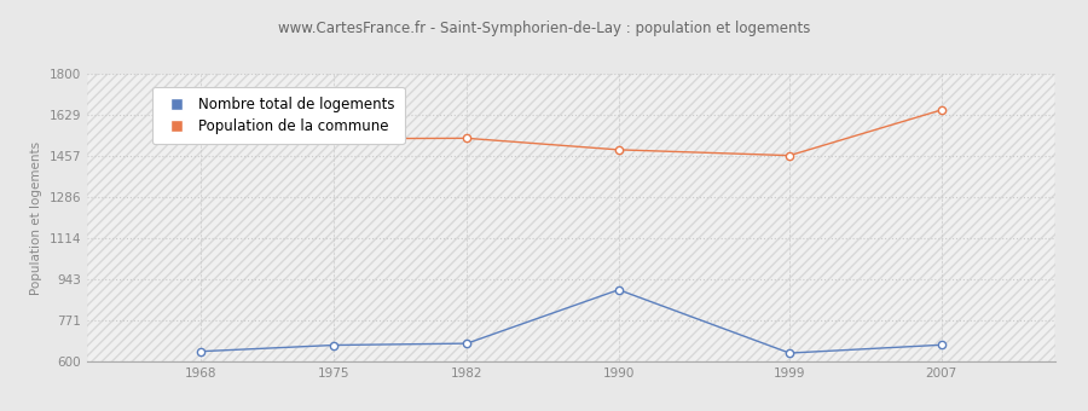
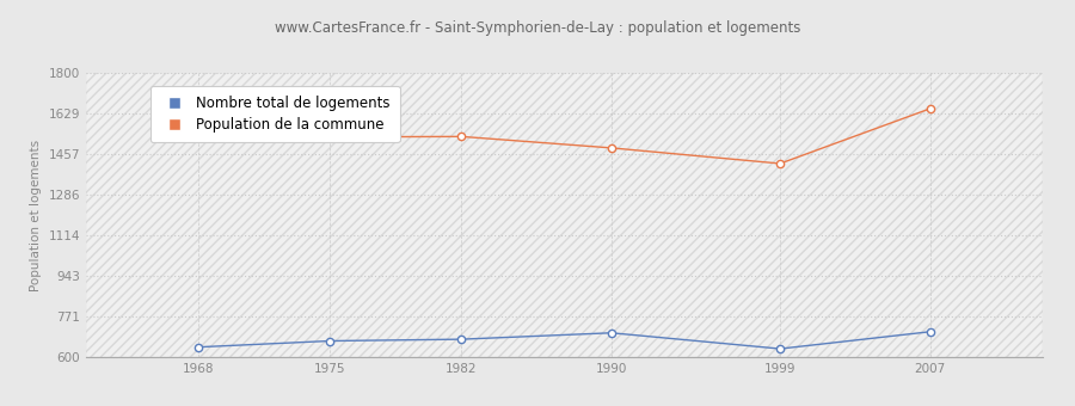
Nombre total de logements/1990: 900 -> 700
Population de la commune/1999: 1460 -> 1420
Nombre total de logements/2007: 670 -> 710
